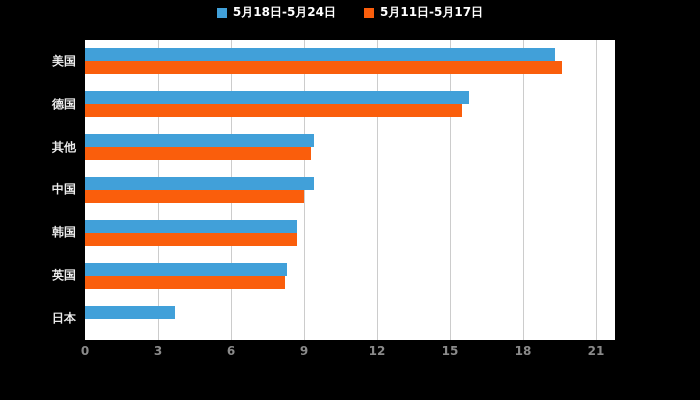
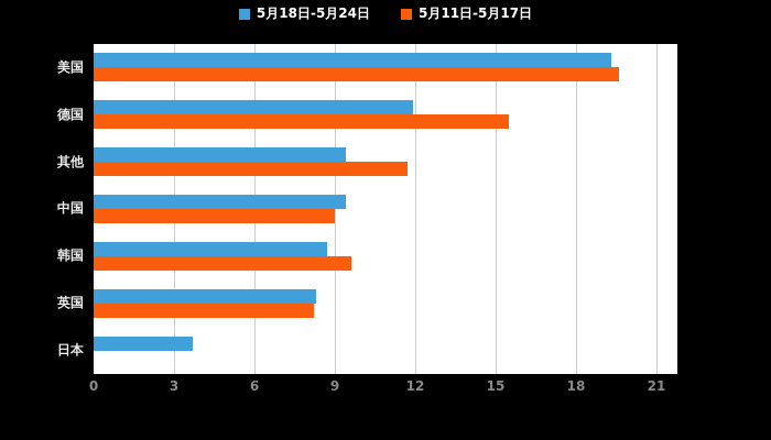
5月18日-5月24日/德国: 15.8 -> 11.9
5月11日-5月17日/其他: 9.3 -> 11.7
5月11日-5月17日/韩国: 8.7 -> 9.6
